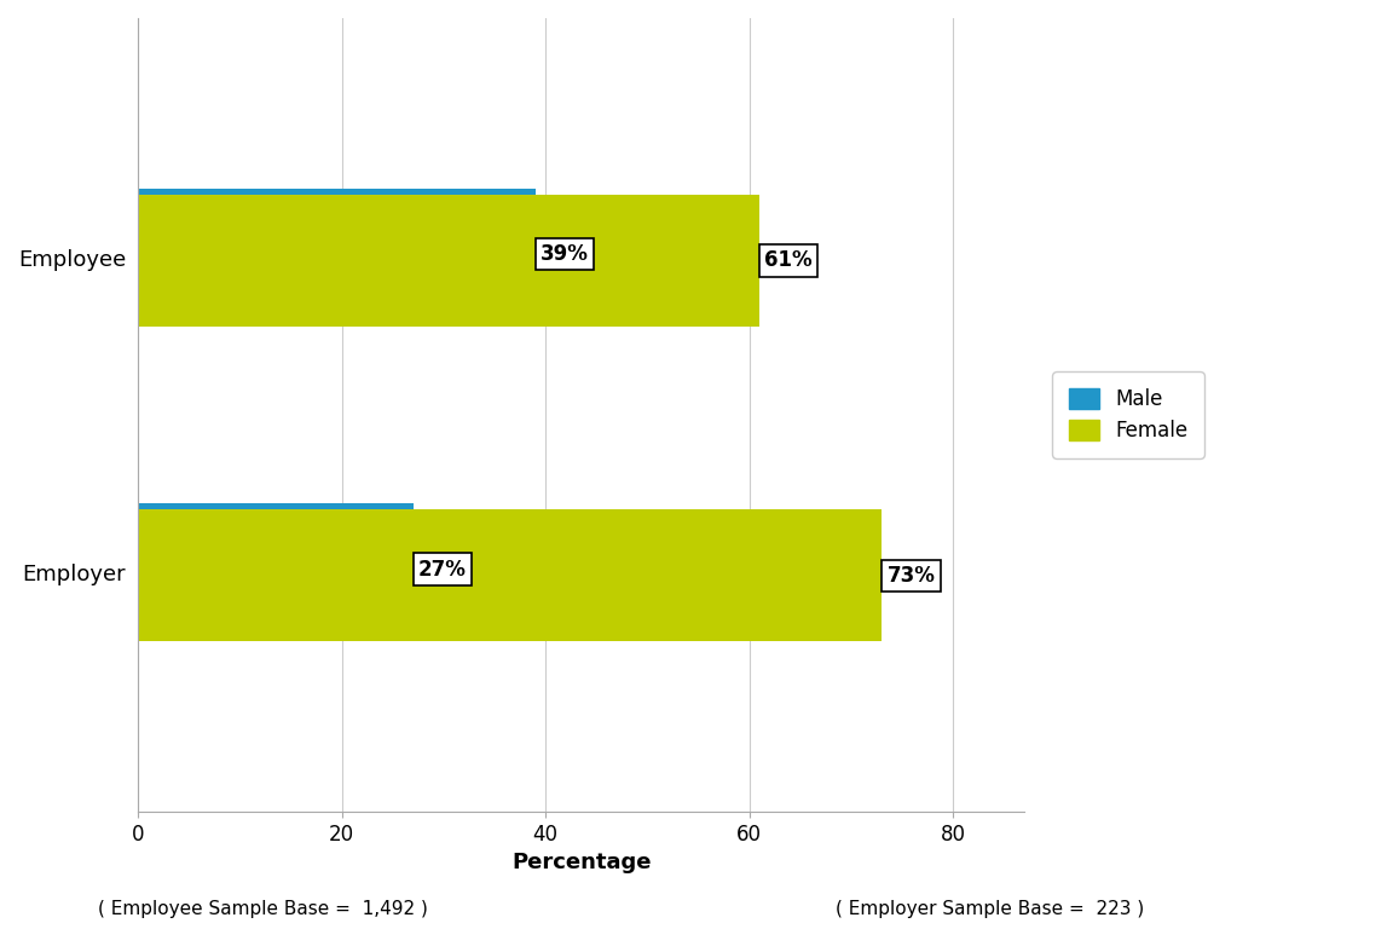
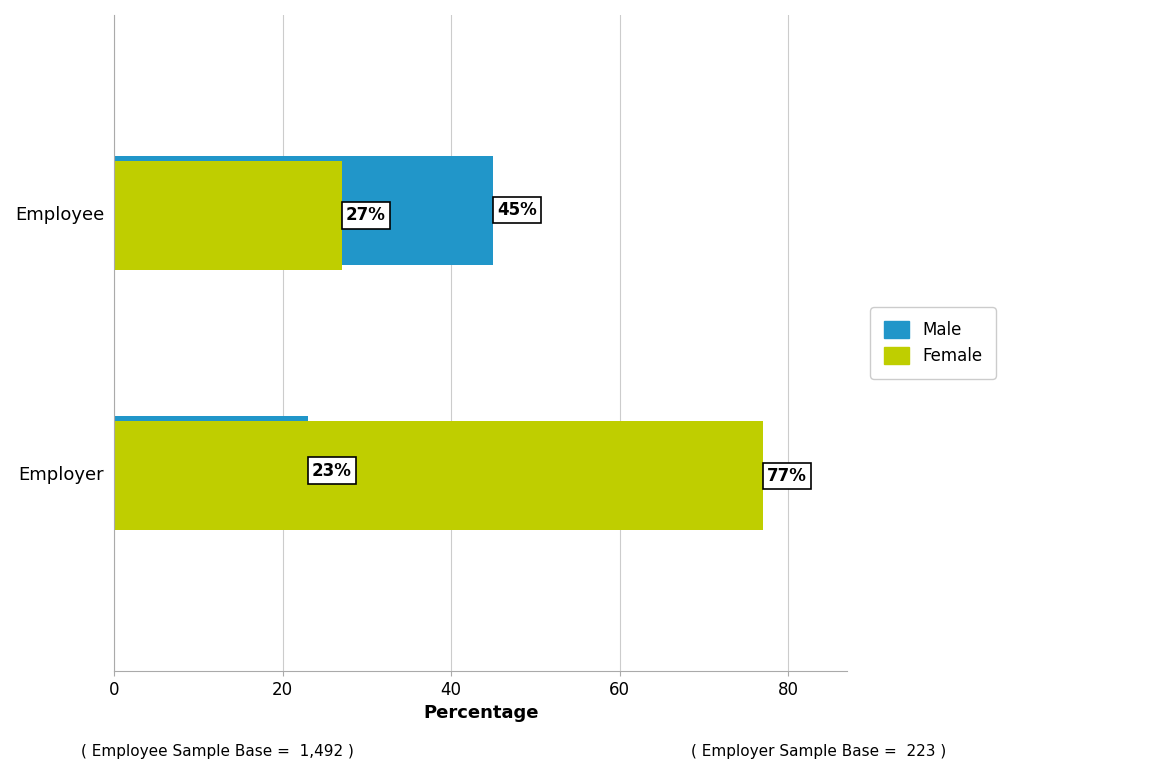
Male/Employee: 39% -> 45%
Female/Employee: 61% -> 27%
Male/Employer: 27% -> 23%
Female/Employer: 73% -> 77%
